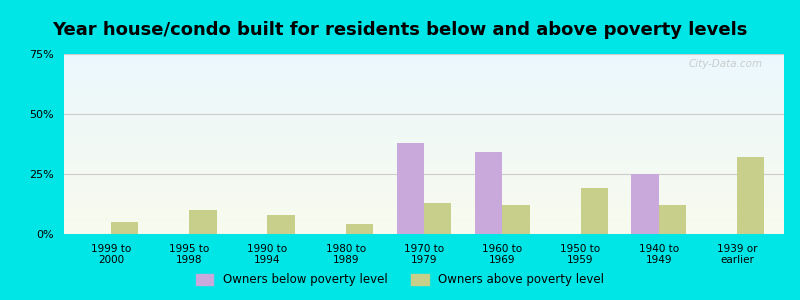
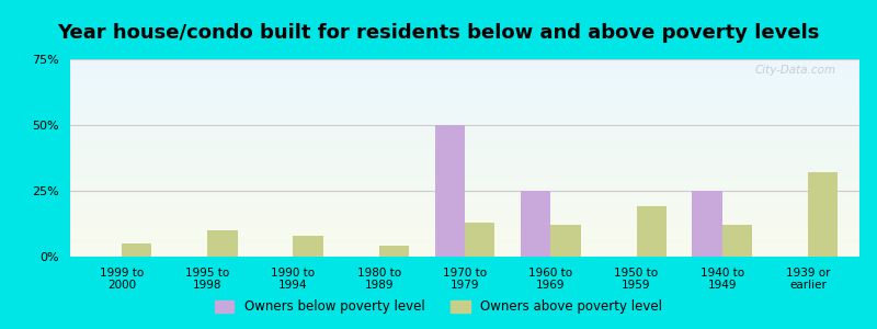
Owners below poverty level/1970 to 1979: 38% -> 50%
Owners below poverty level/1960 to 1969: 34% -> 25%
